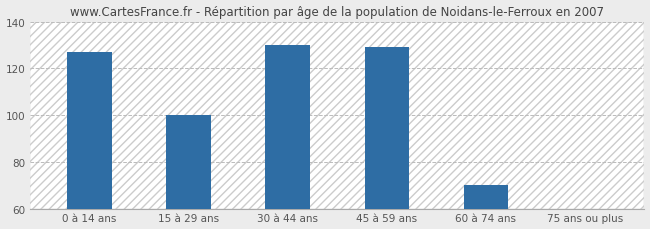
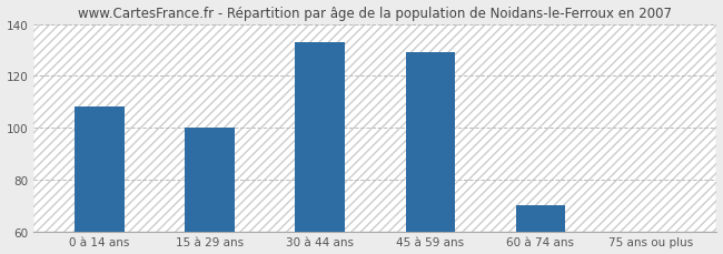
0 à 14 ans: 127 -> 108
30 à 44 ans: 130 -> 133
